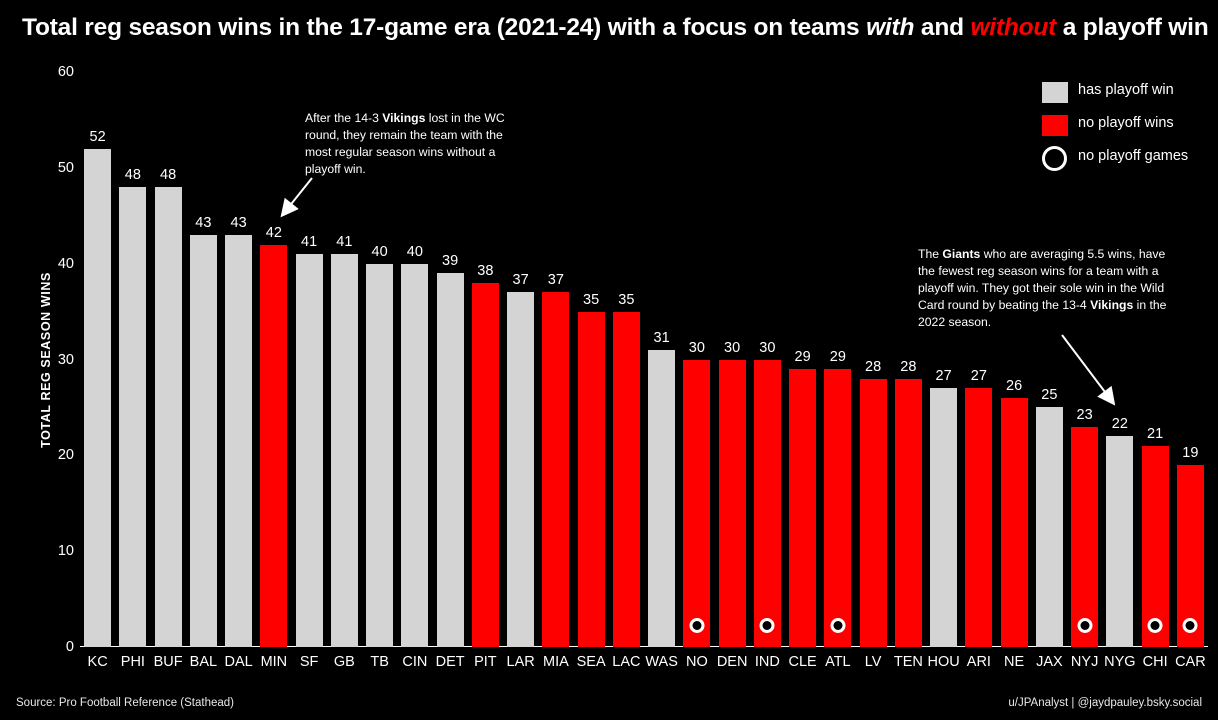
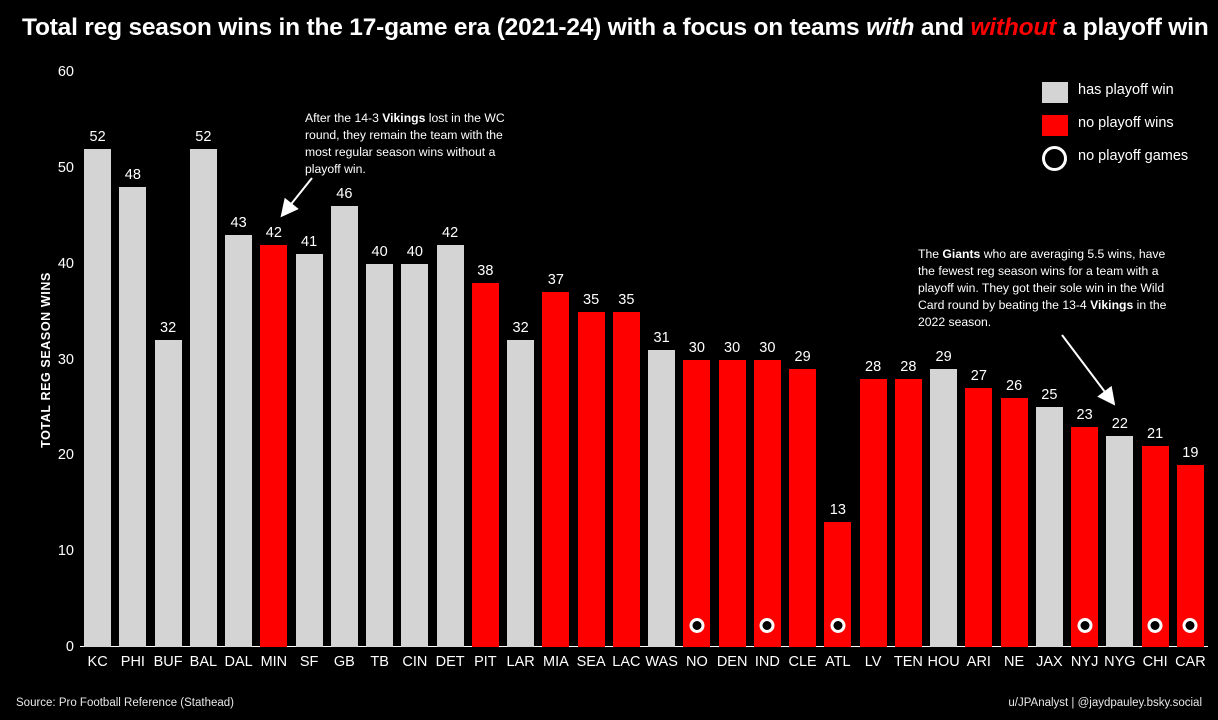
BUF: 48 -> 32
BAL: 43 -> 52
GB: 41 -> 46
DET: 39 -> 42
LAR: 37 -> 32
ATL: 29 -> 13
HOU: 27 -> 29
